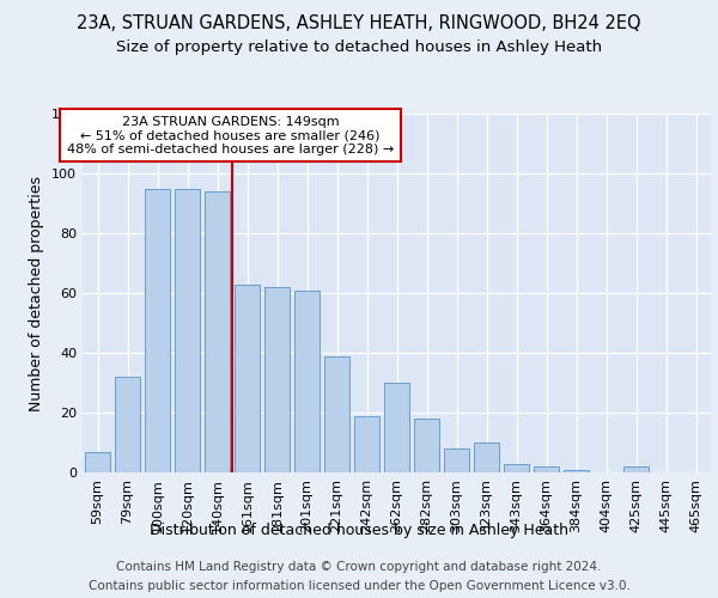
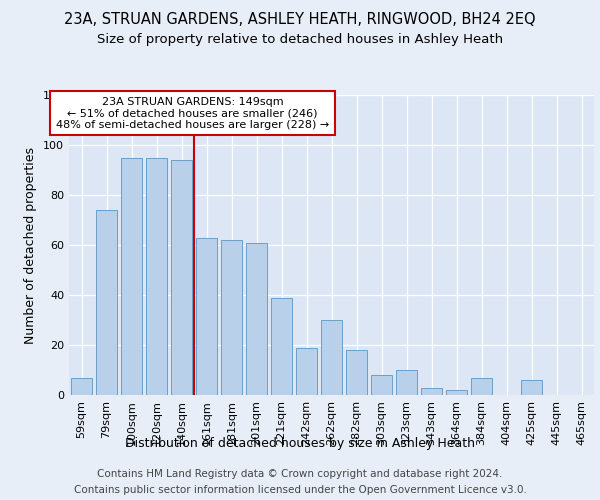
79sqm: 32 -> 74
384sqm: 1 -> 7
425sqm: 2 -> 6
